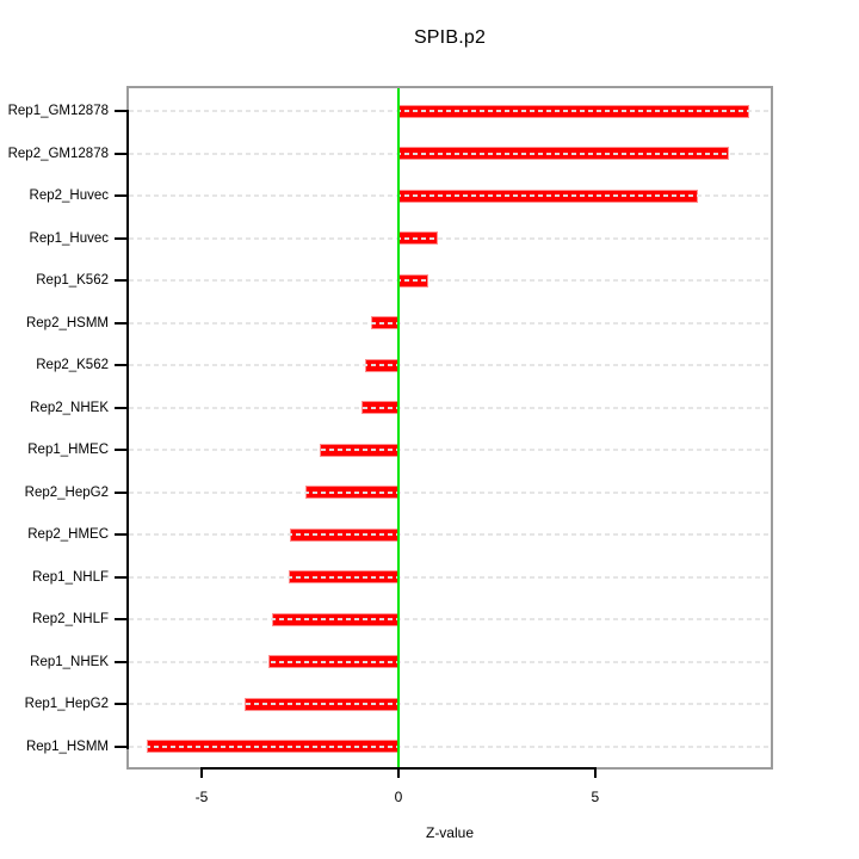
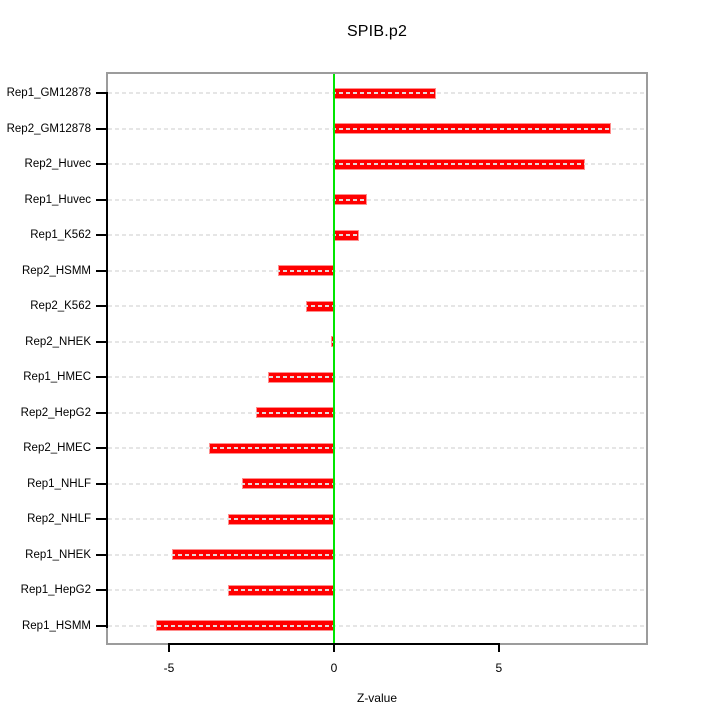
Rep1_GM12878: 8.9 -> 3.1
Rep2_HSMM: -0.7 -> -1.7
Rep2_NHEK: -0.9 -> -0.1
Rep2_HMEC: -2.8 -> -3.8
Rep1_NHEK: -3.3 -> -4.9
Rep1_HepG2: -3.9 -> -3.2
Rep1_HSMM: -6.4 -> -5.4
